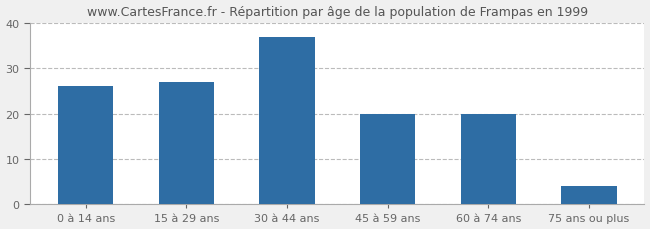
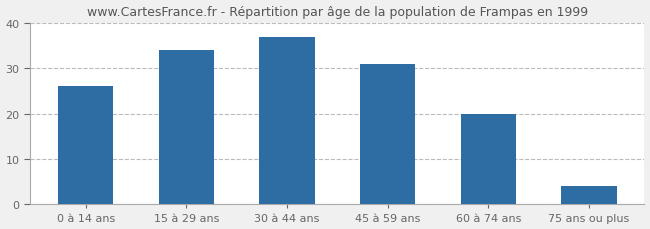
15 à 29 ans: 27 -> 34
45 à 59 ans: 20 -> 31
